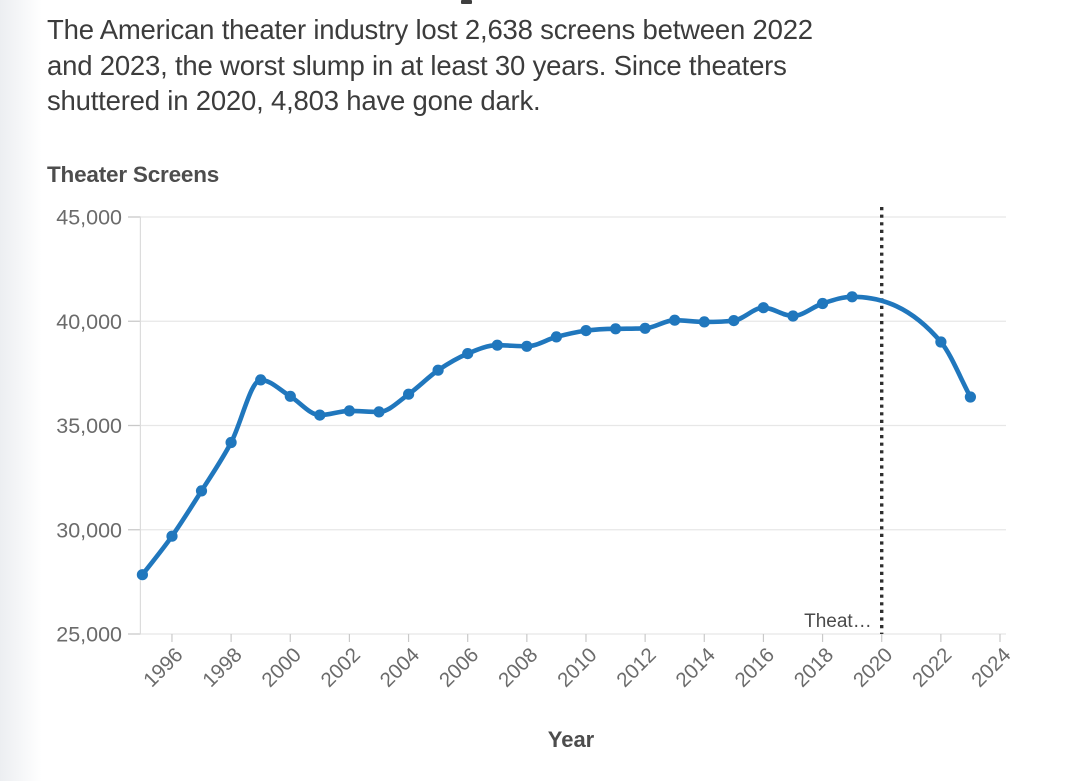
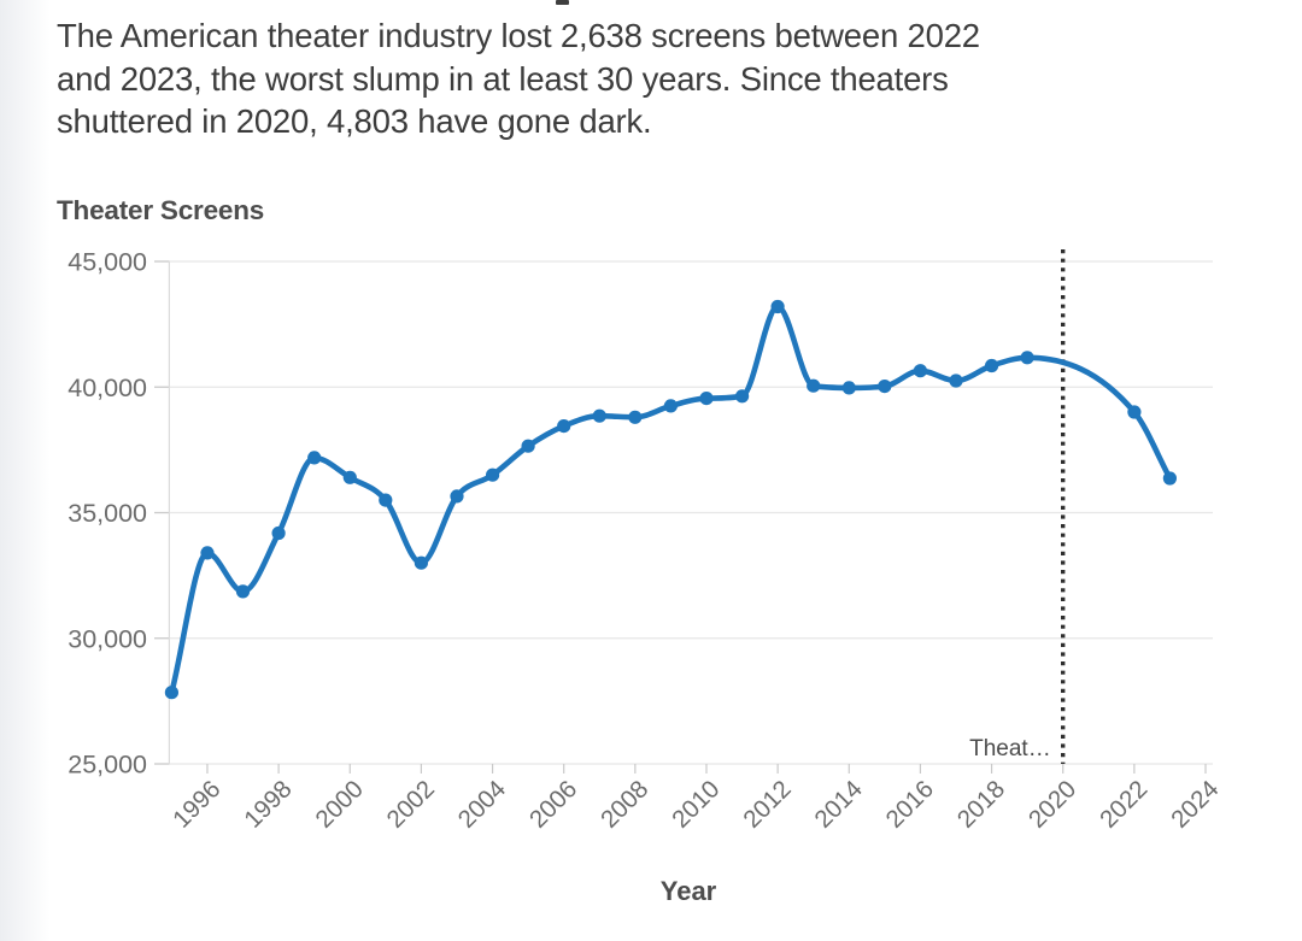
1996: 29700 -> 33400
2002: 35700 -> 33000
2012: 39700 -> 43200
